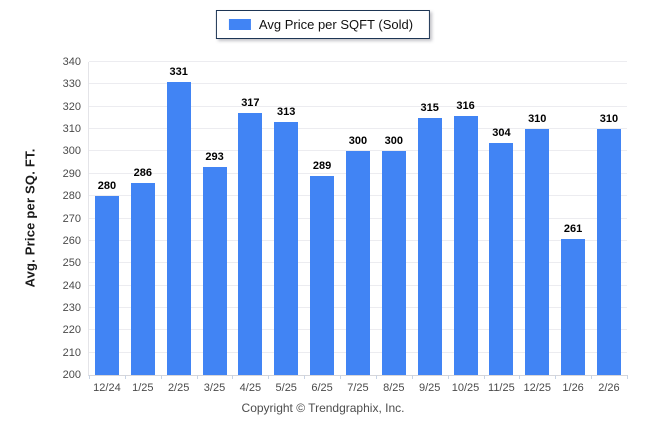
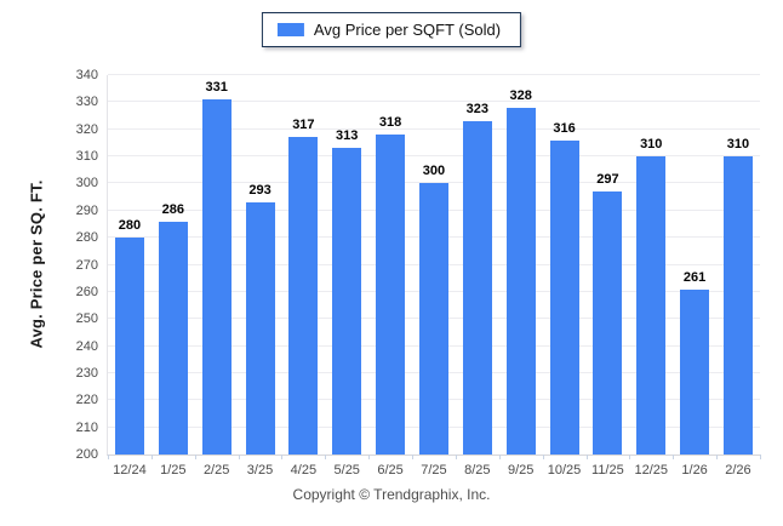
6/25: 289 -> 318
8/25: 300 -> 323
9/25: 315 -> 328
11/25: 304 -> 297
